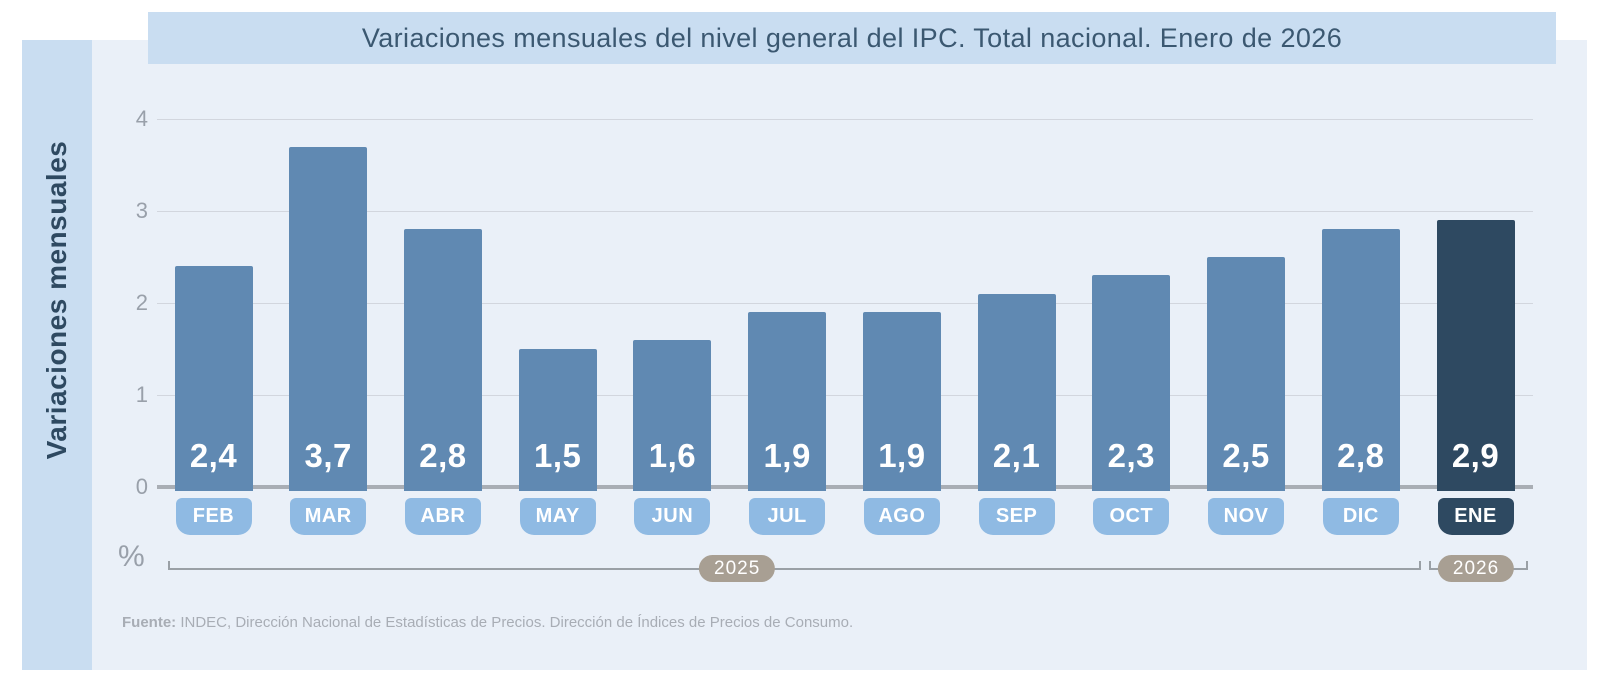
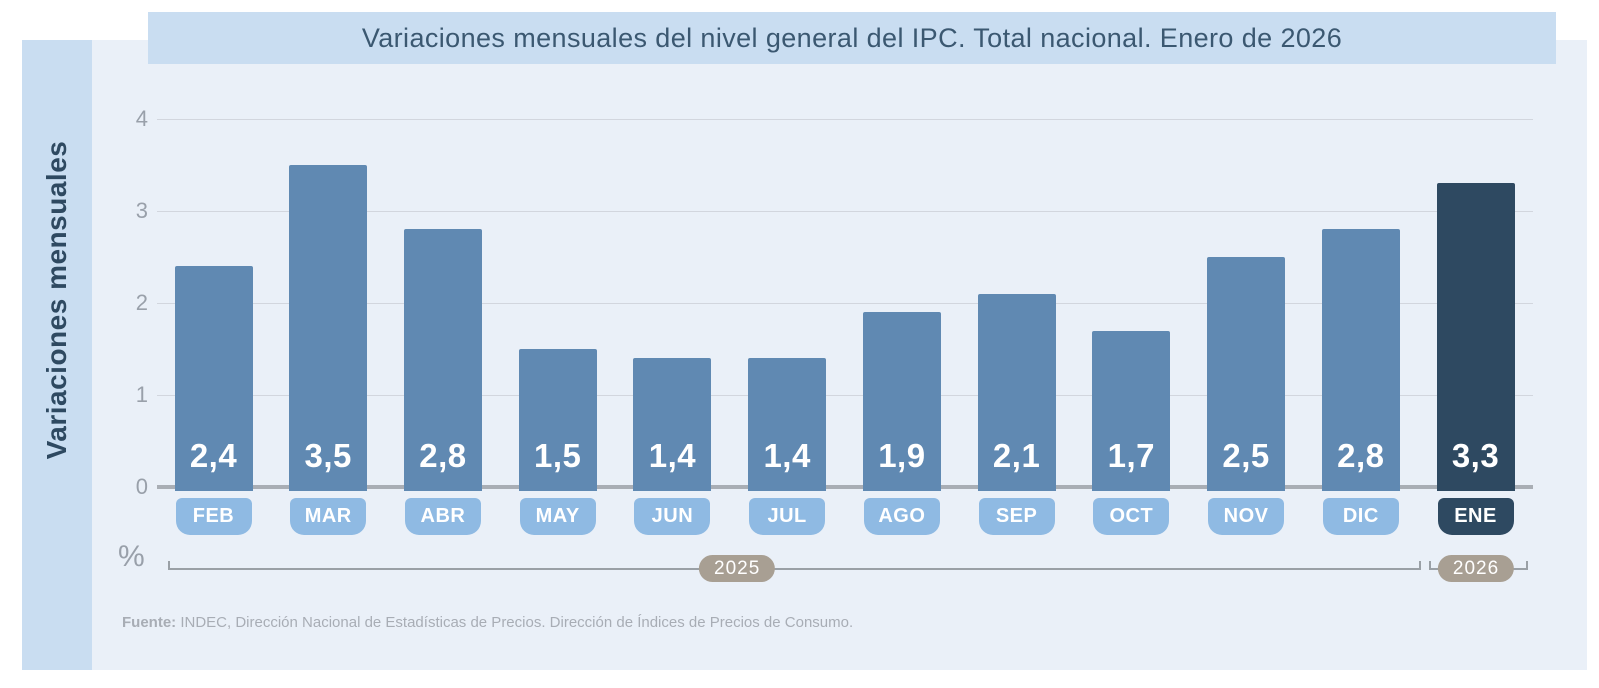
MAR: 3,7 -> 3,5
JUN: 1,6 -> 1,4
JUL: 1,9 -> 1,4
OCT: 2,3 -> 1,7
ENE: 2,9 -> 3,3
